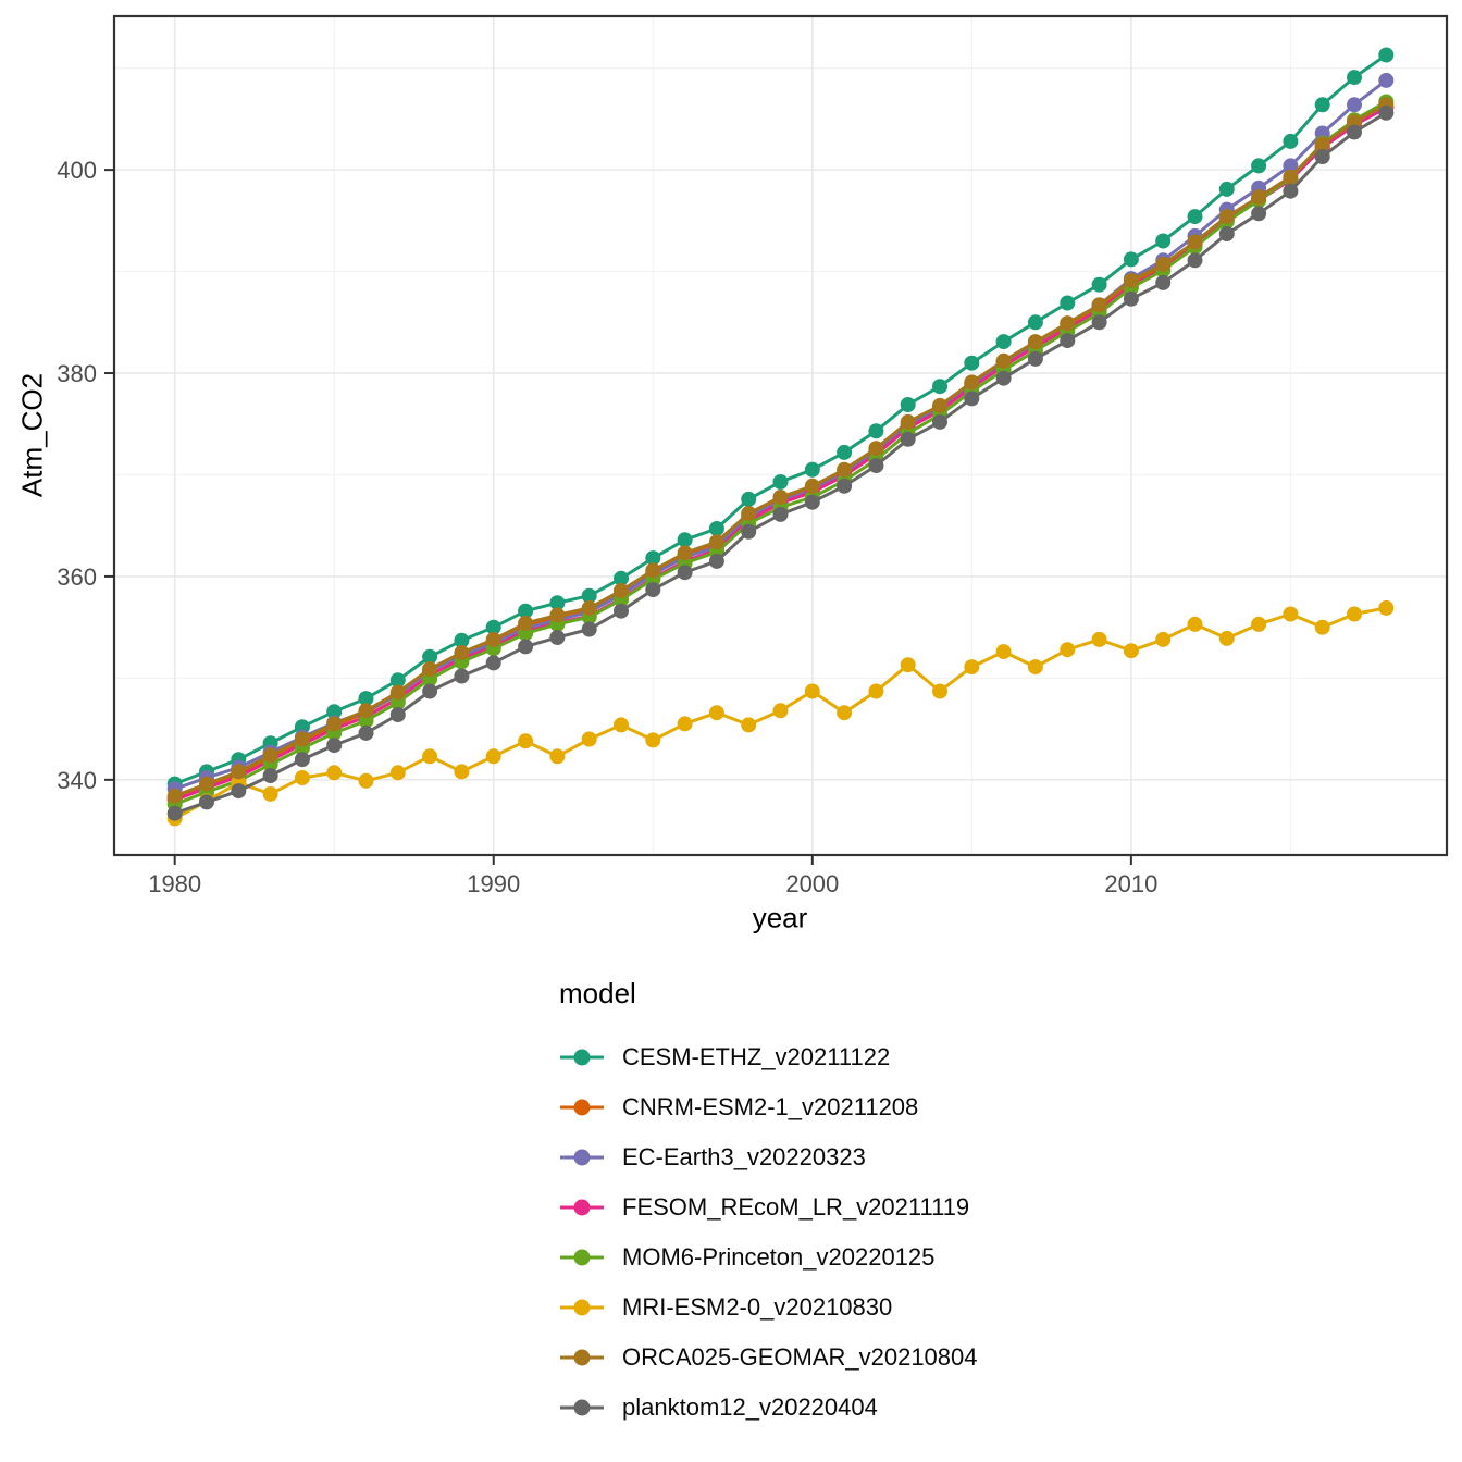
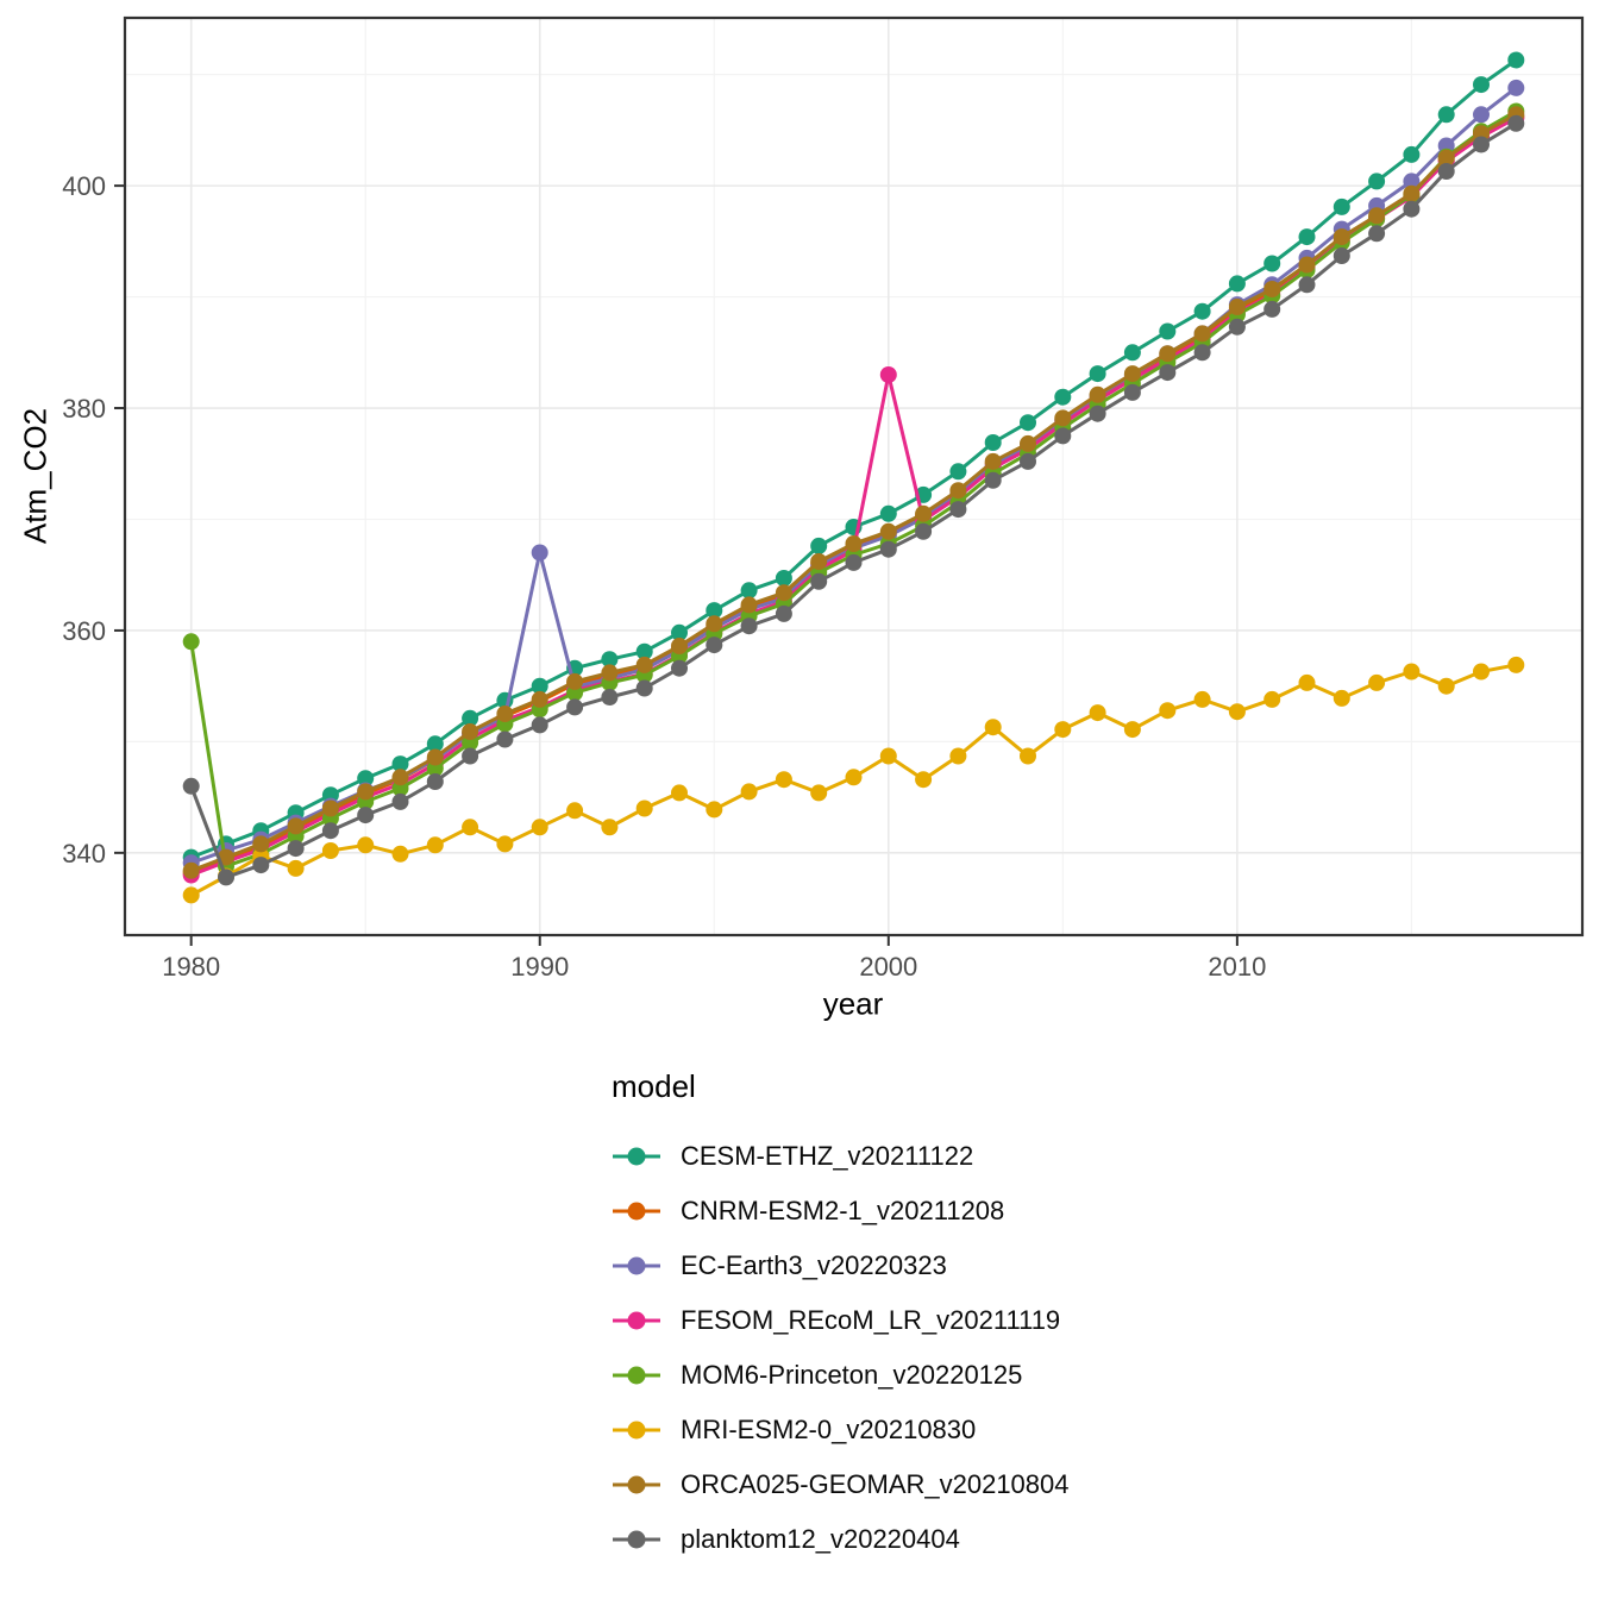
MOM6-Princeton_v20220125/1980: 338 -> 359
planktom12_v20220404/1980: 337 -> 346
EC-Earth3_v20220323/1990: 353 -> 367
FESOM_REcoM_LR_v20211119/2000: 368 -> 383
